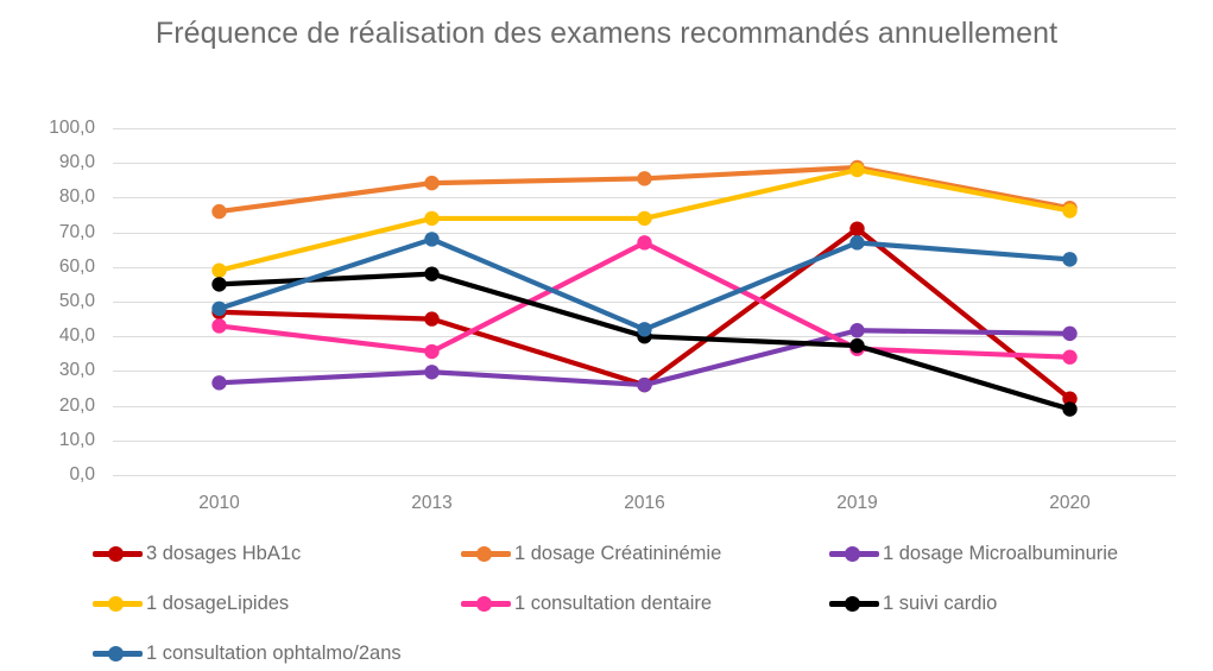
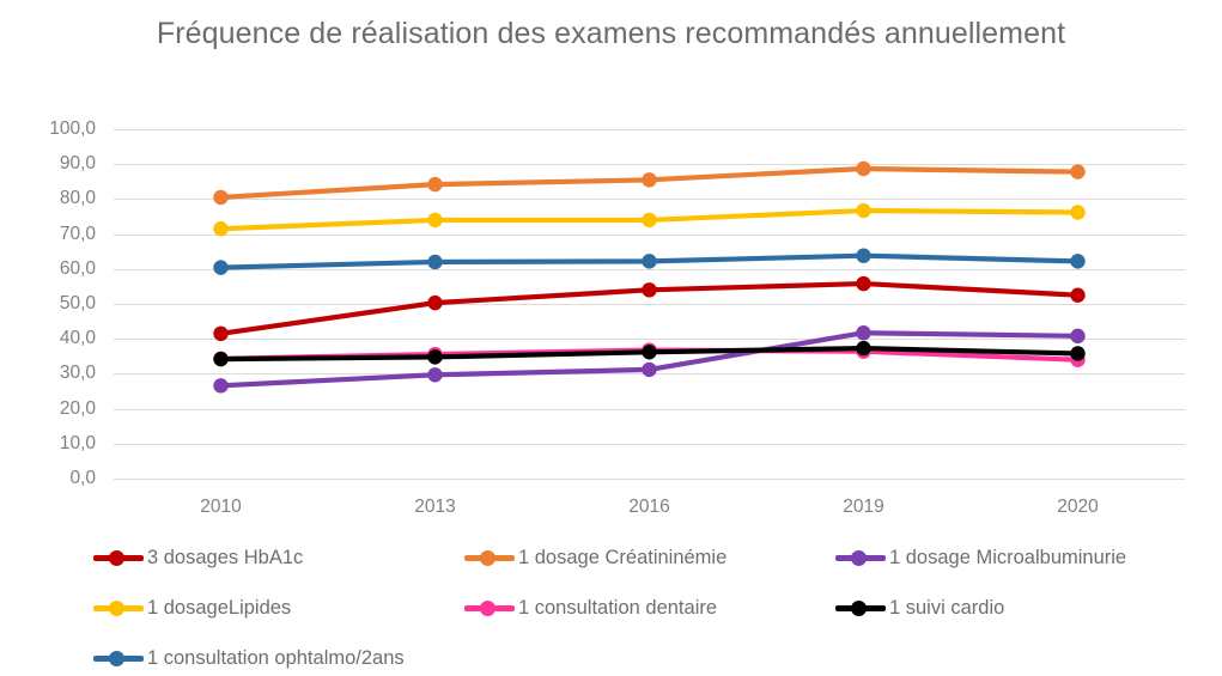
3 dosages HbA1c/2010: 47 -> 42
1 dosage Créatininémie/2010: 76 -> 80
1 dosageLipides/2010: 59 -> 72
1 consultation dentaire/2010: 43 -> 34
1 suivi cardio/2010: 55 -> 34
1 consultation ophtalmo/2ans/2010: 48 -> 60
3 dosages HbA1c/2013: 45 -> 50
1 suivi cardio/2013: 58 -> 35
1 consultation ophtalmo/2ans/2013: 68 -> 62
3 dosages HbA1c/2016: 26 -> 54
1 dosage Microalbuminurie/2016: 26 -> 31
1 consultation dentaire/2016: 67 -> 37
1 suivi cardio/2016: 40 -> 36
1 consultation ophtalmo/2ans/2016: 42 -> 62
3 dosages HbA1c/2019: 71 -> 56
1 dosageLipides/2019: 88 -> 77
1 consultation ophtalmo/2ans/2019: 67 -> 64
3 dosages HbA1c/2020: 22 -> 52
1 dosage Créatininémie/2020: 77 -> 88
1 suivi cardio/2020: 19 -> 36
